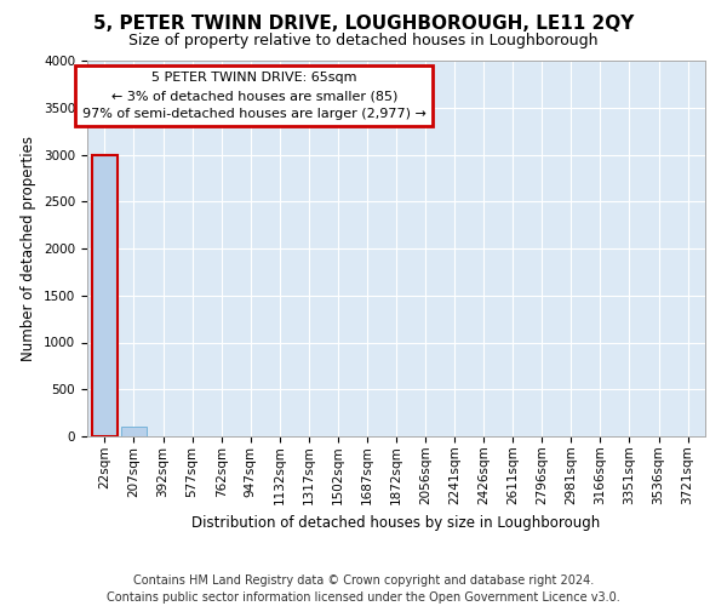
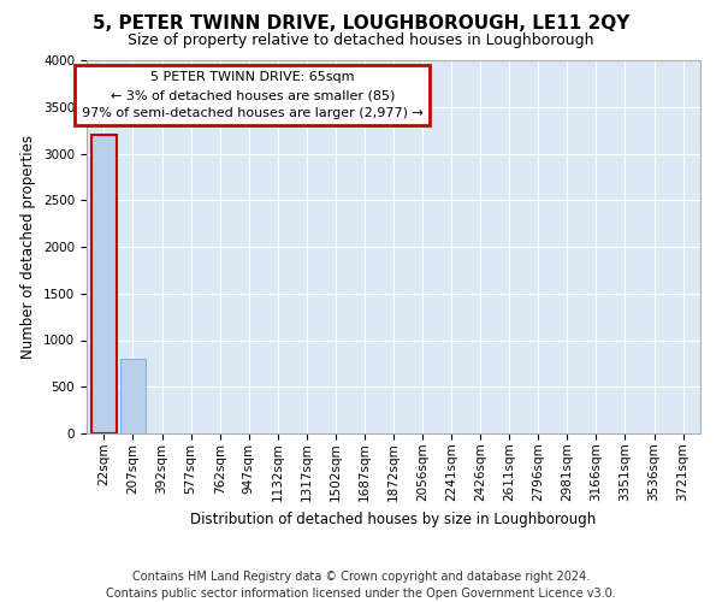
22sqm: 3000 -> 3200
207sqm: 100 -> 800
